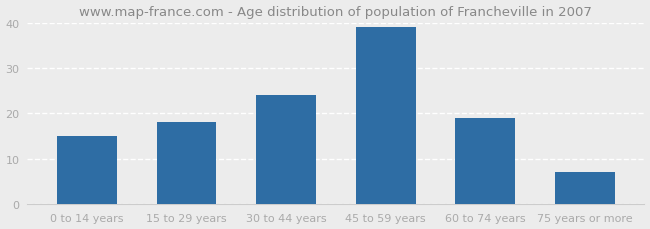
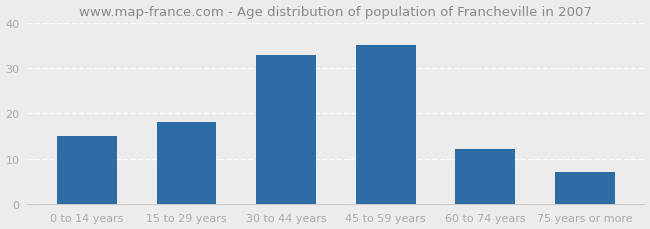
30 to 44 years: 24 -> 33
45 to 59 years: 39 -> 35
60 to 74 years: 19 -> 12
